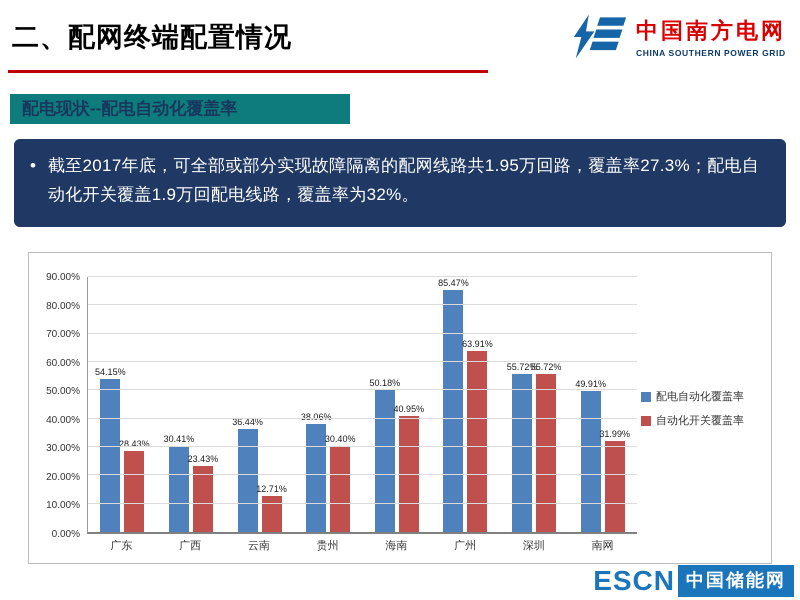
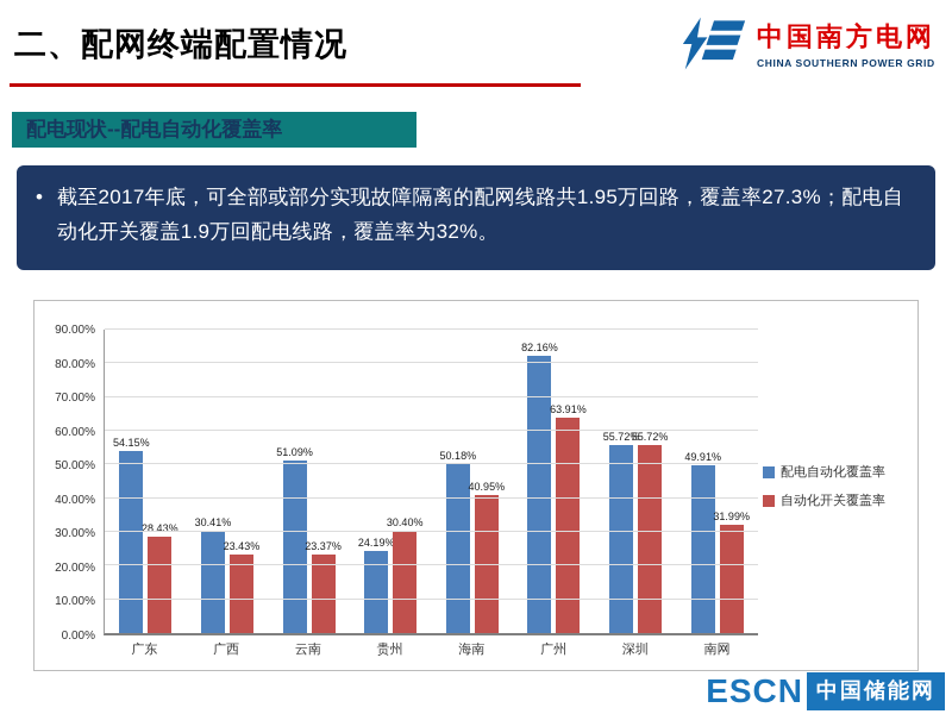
配电自动化覆盖率/云南: 36.44% -> 51.09%
自动化开关覆盖率/云南: 12.71% -> 23.37%
配电自动化覆盖率/贵州: 38.06% -> 24.19%
配电自动化覆盖率/广州: 85.47% -> 82.16%
